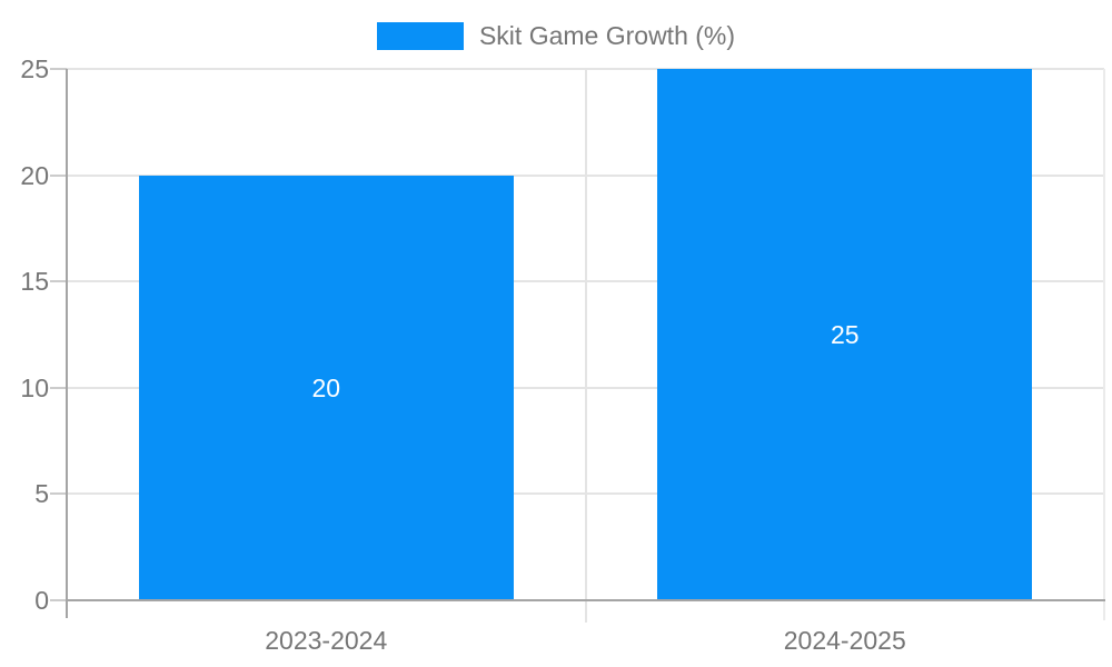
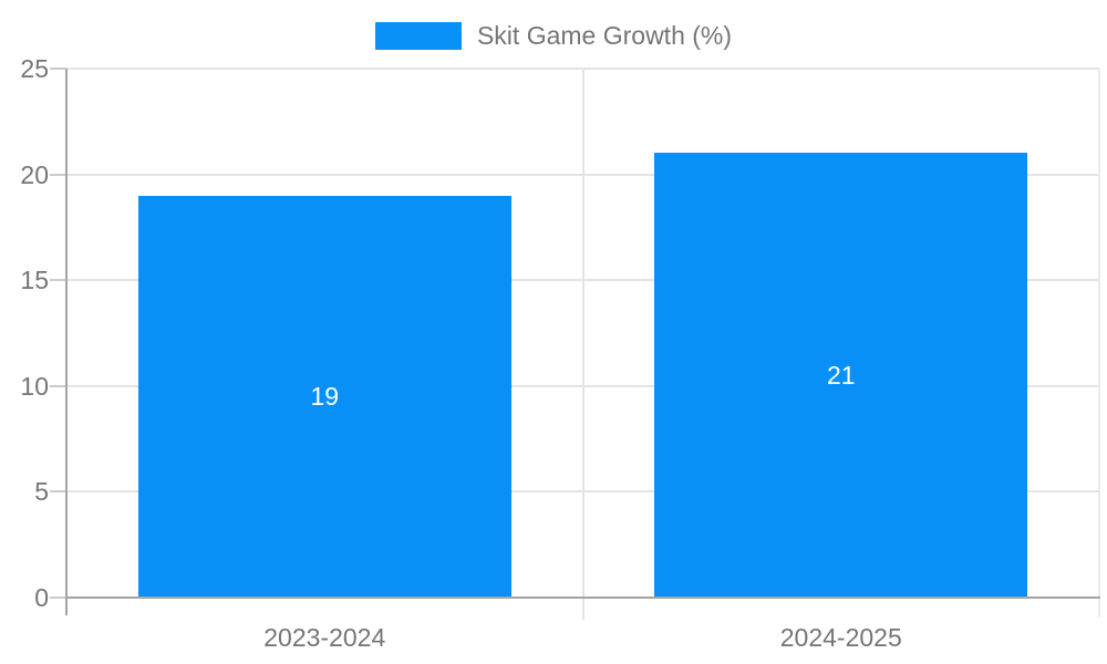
2023-2024: 20 -> 19
2024-2025: 25 -> 21
